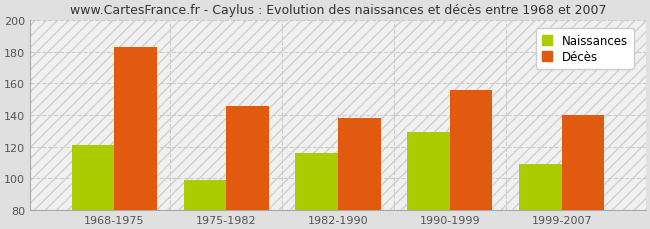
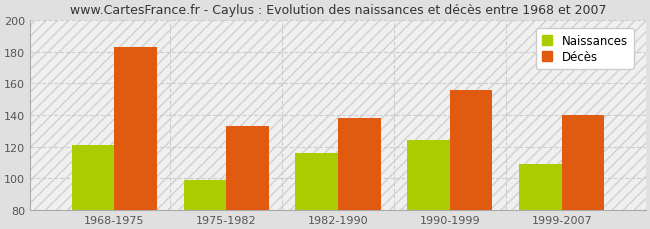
Décès/1975-1982: 146 -> 133
Naissances/1990-1999: 129 -> 124
